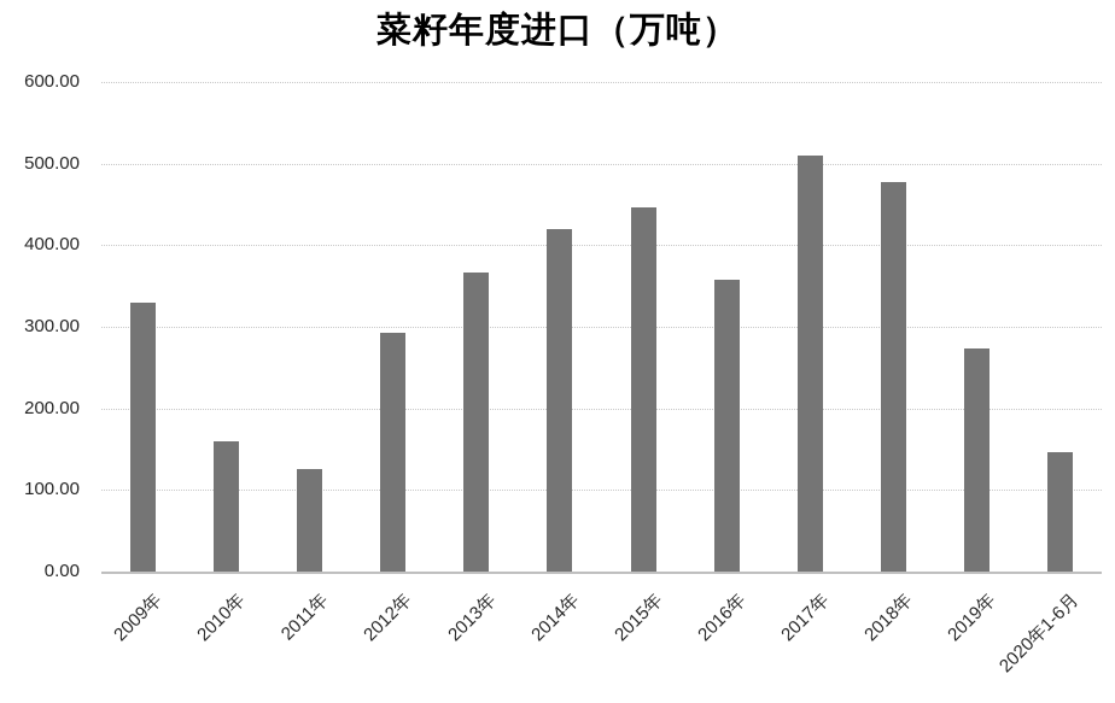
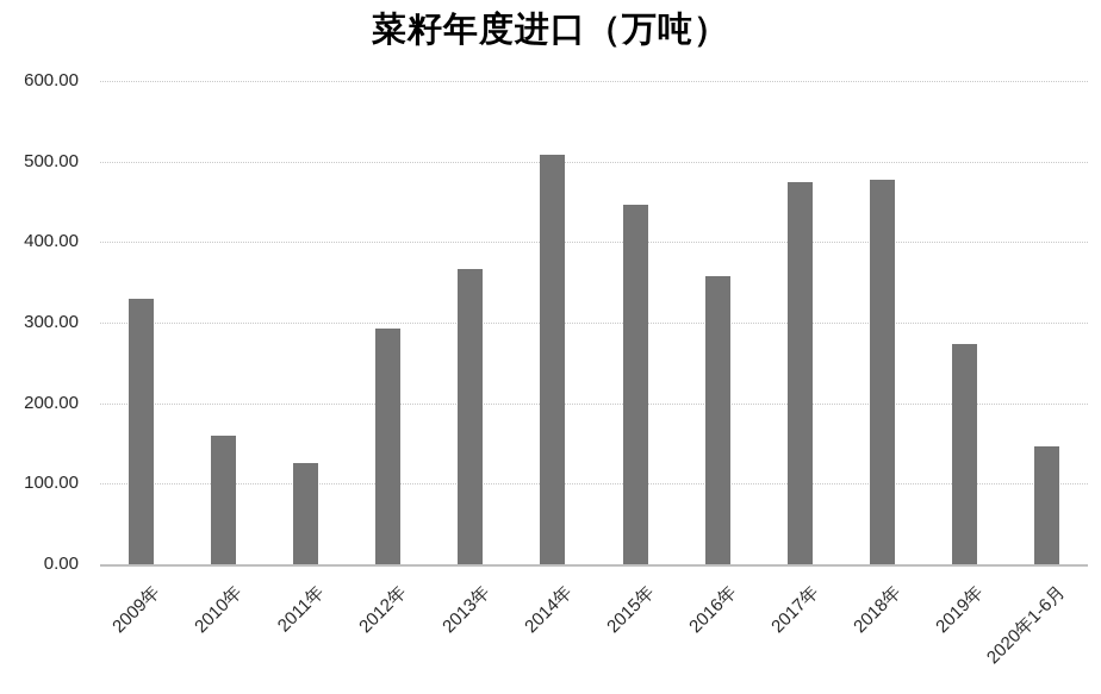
2014年: 420 -> 510
2017年: 510 -> 480
